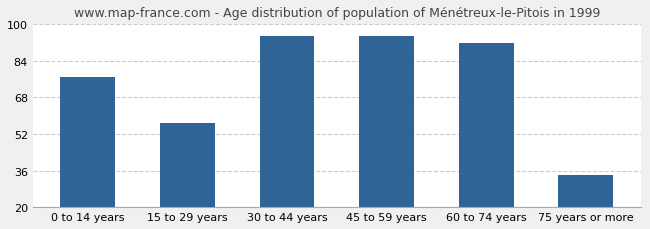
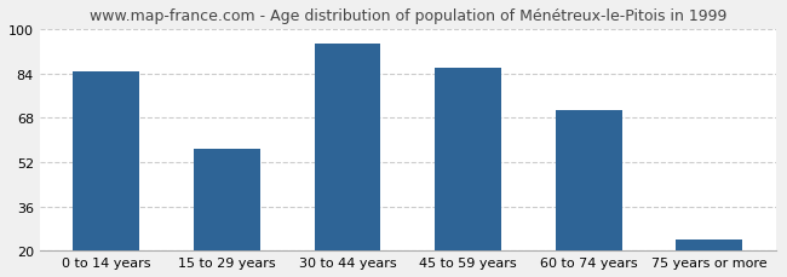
0 to 14 years: 77 -> 85
45 to 59 years: 95 -> 86
60 to 74 years: 92 -> 71
75 years or more: 34 -> 24
